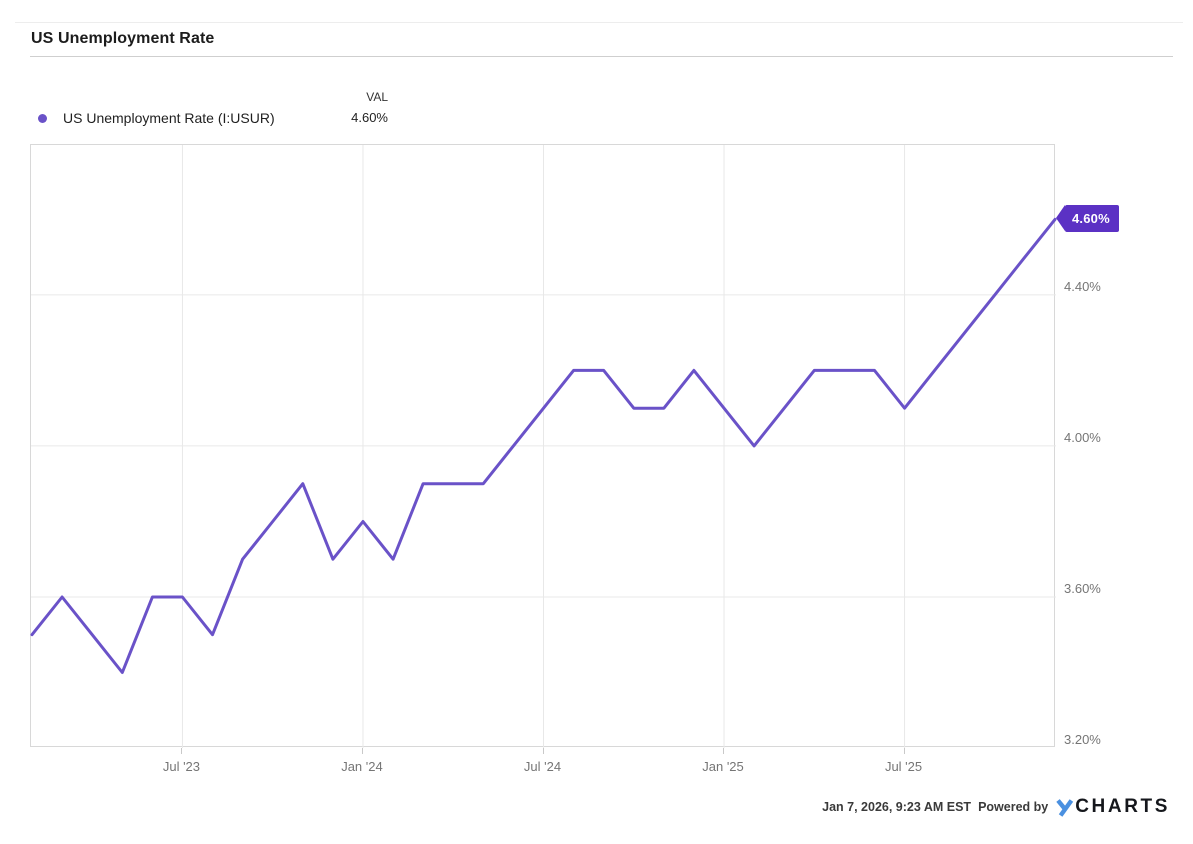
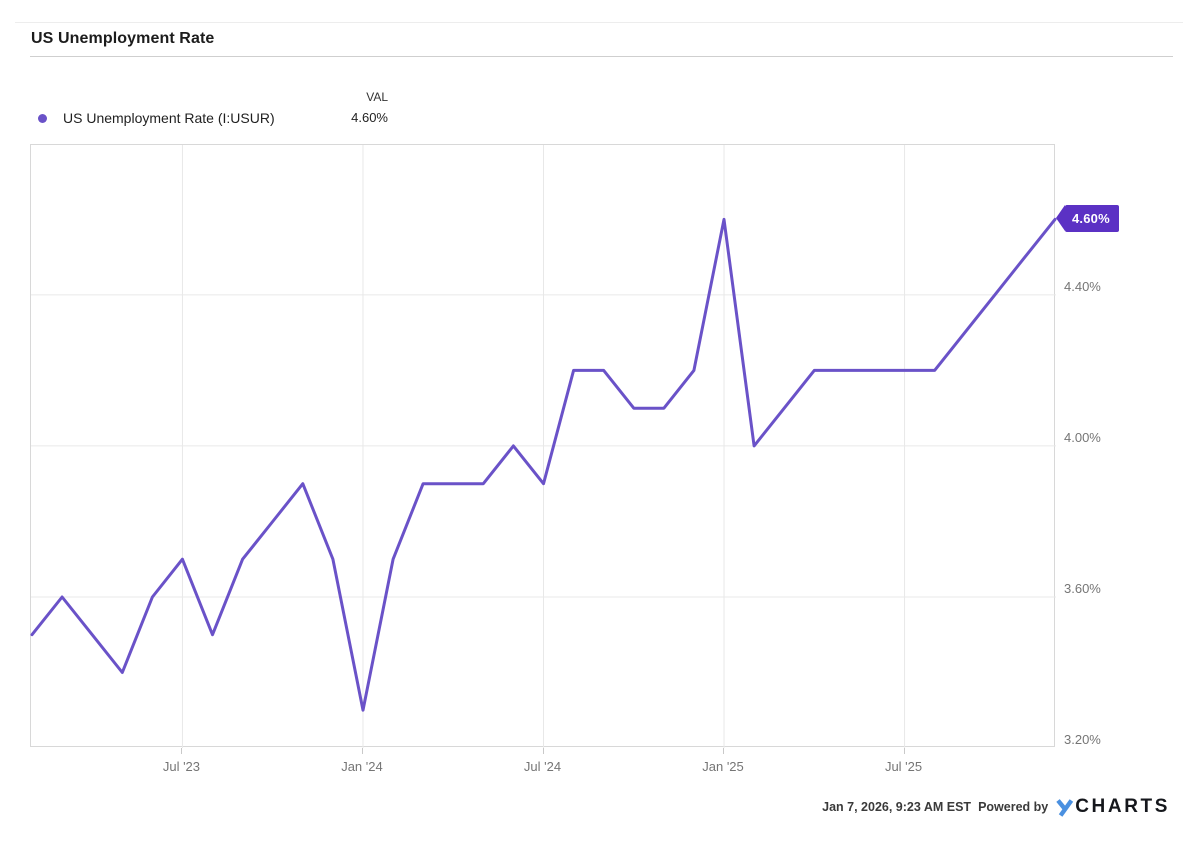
Jul '23: 3.6% -> 3.7%
Jan '24: 3.8% -> 3.3%
Jul '24: 4.1% -> 3.9%
Jan '25: 4.1% -> 4.6%
Jul '25: 4.1% -> 4.2%
